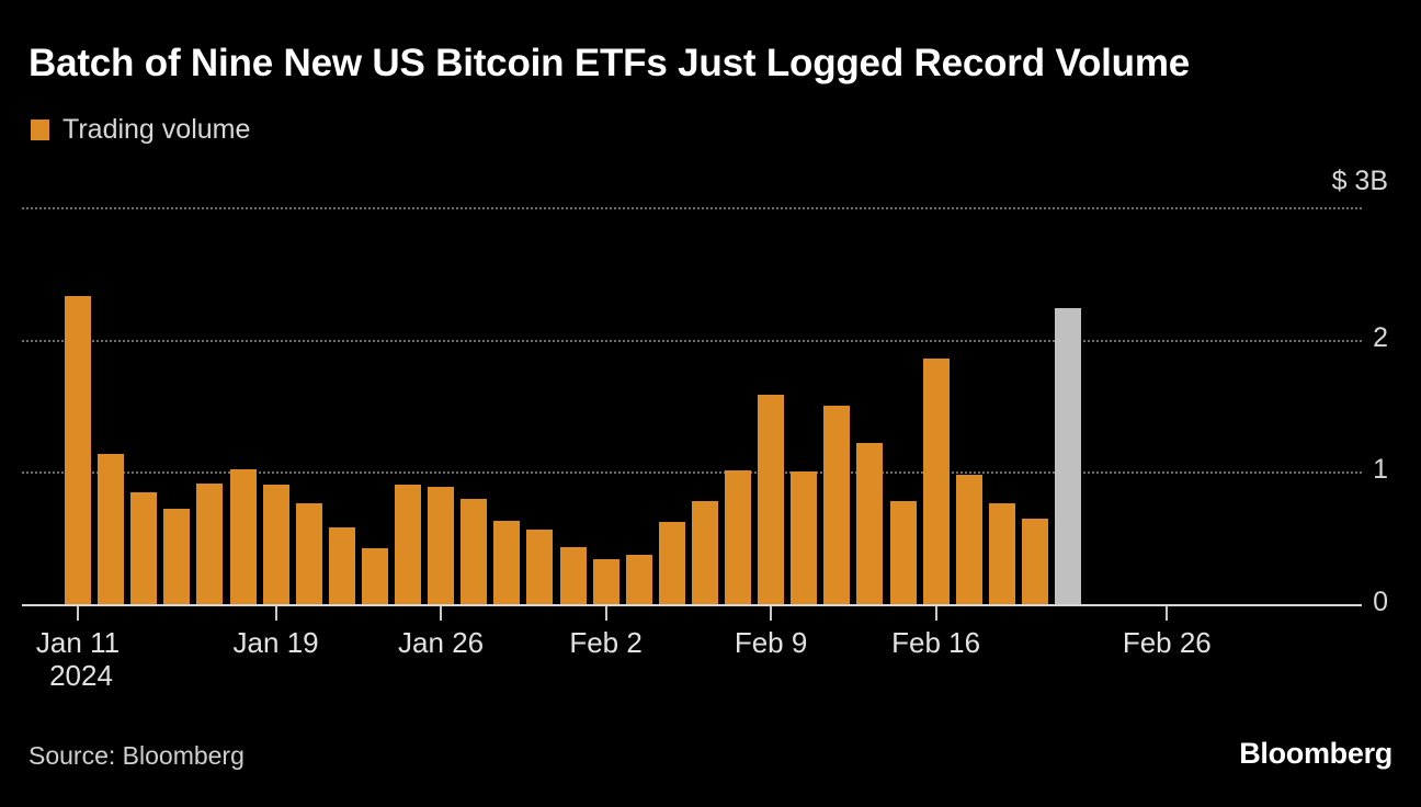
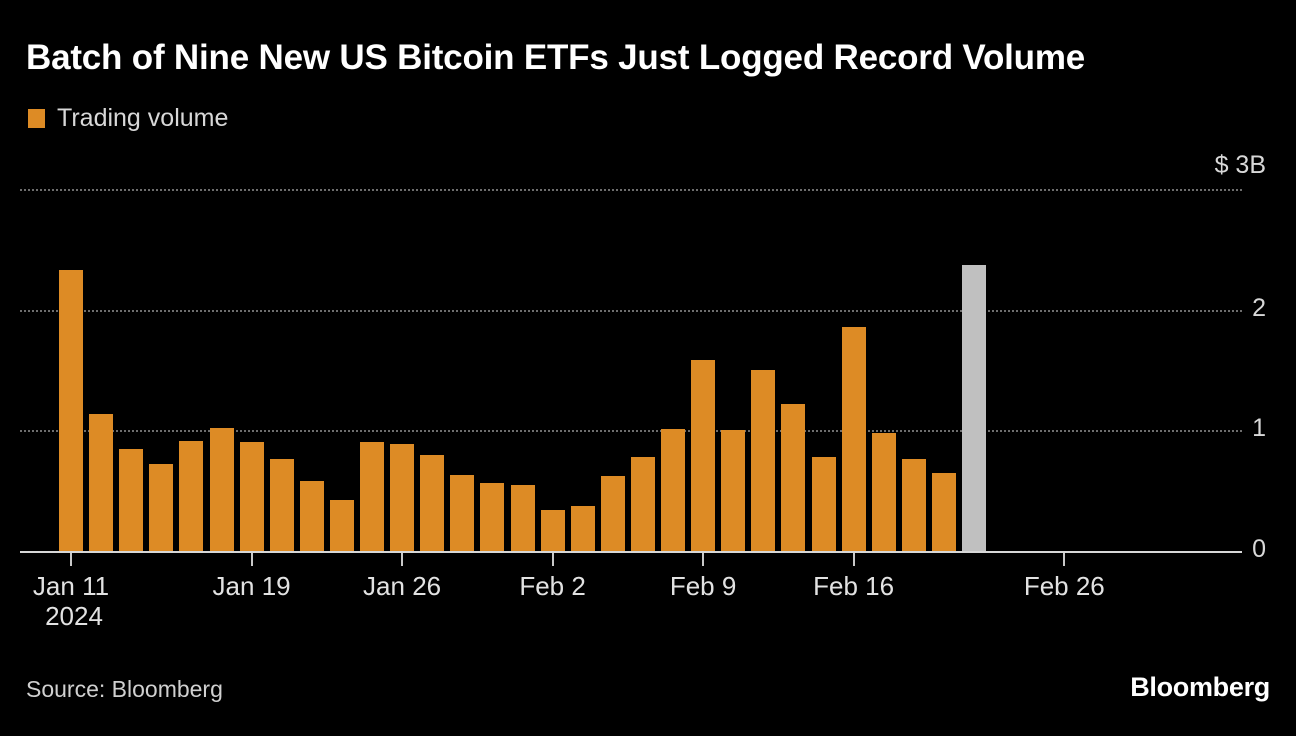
Feb 2: 0.43 -> 0.55
Feb 26: 2.24 -> 2.37
